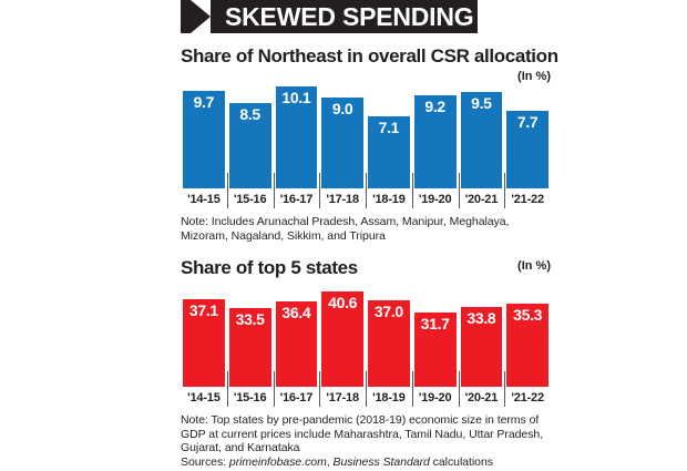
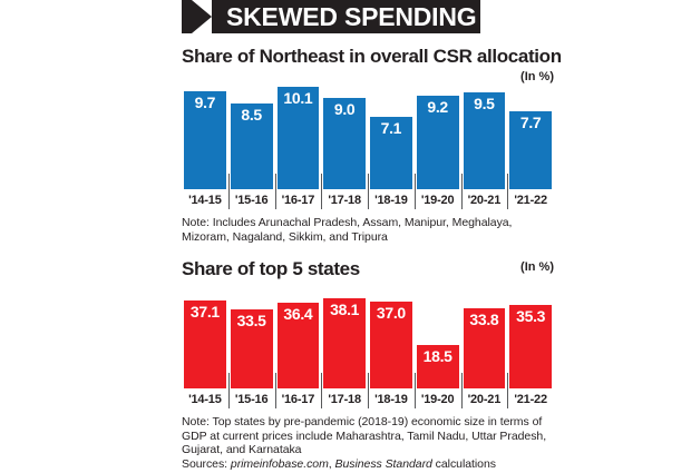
Share of top 5 states/'17-18: 40.6 -> 38.1
Share of top 5 states/'19-20: 31.7 -> 18.5
